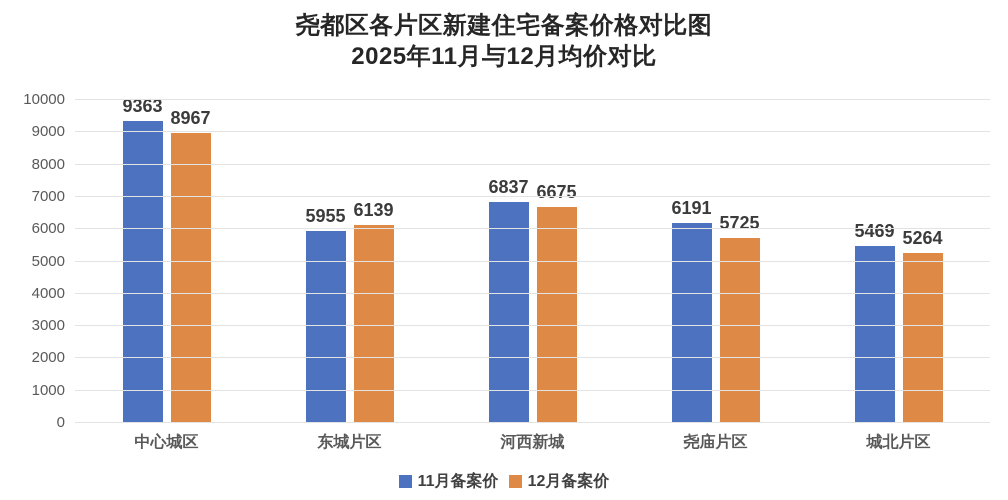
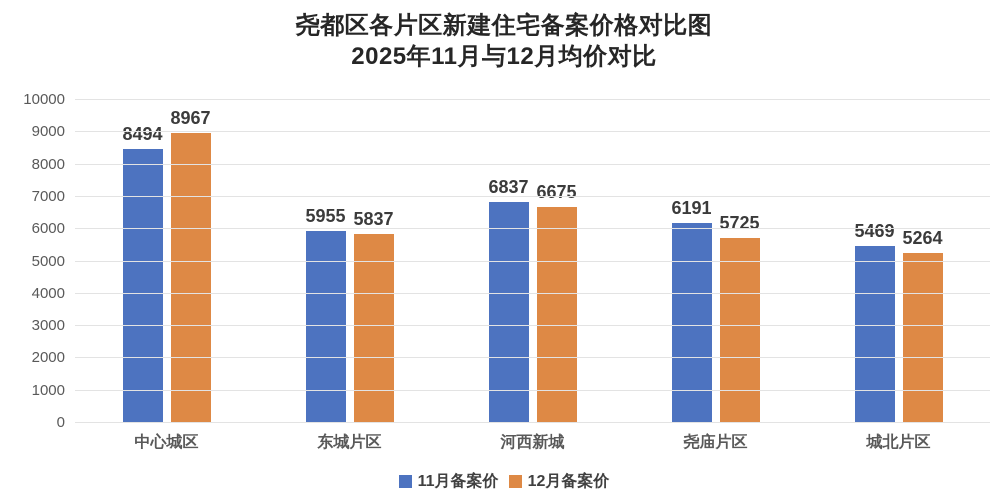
11月备案价/中心城区: 9363 -> 8494
12月备案价/东城片区: 6139 -> 5837
